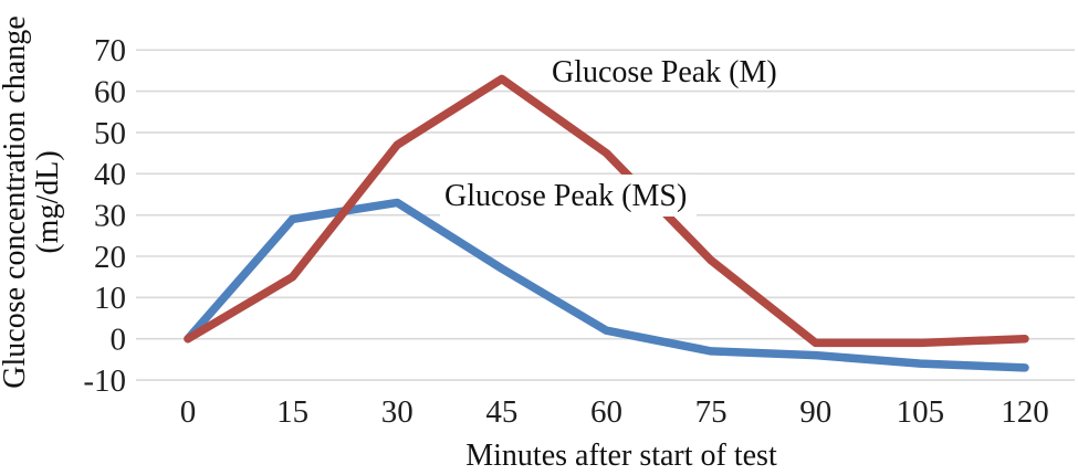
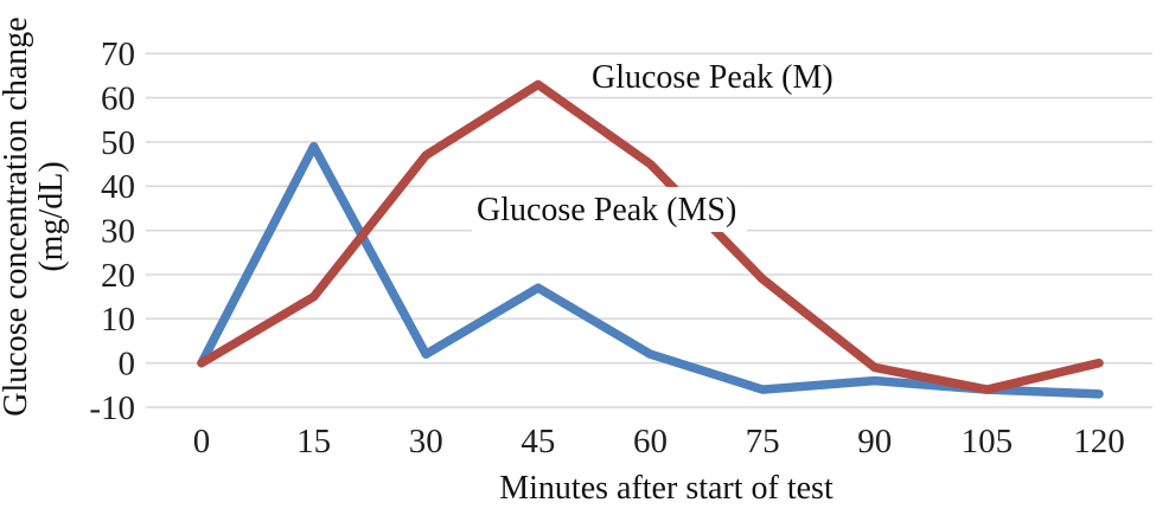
Glucose Peak (MS)/15: 29 -> 49
Glucose Peak (MS)/30: 33 -> 2
Glucose Peak (MS)/75: -3 -> -6
Glucose Peak (M)/105: -1 -> -6
